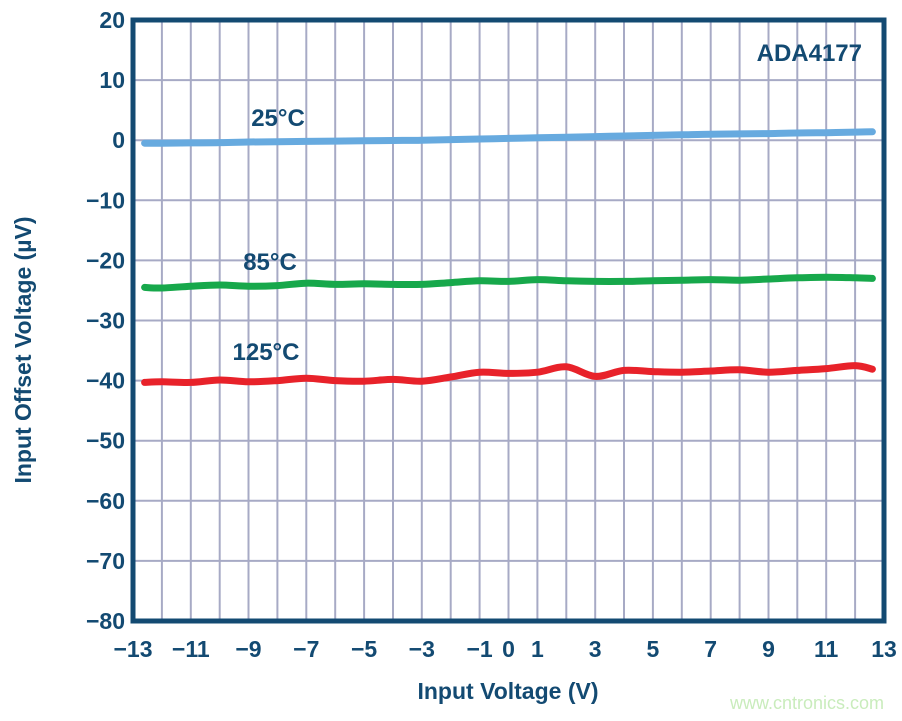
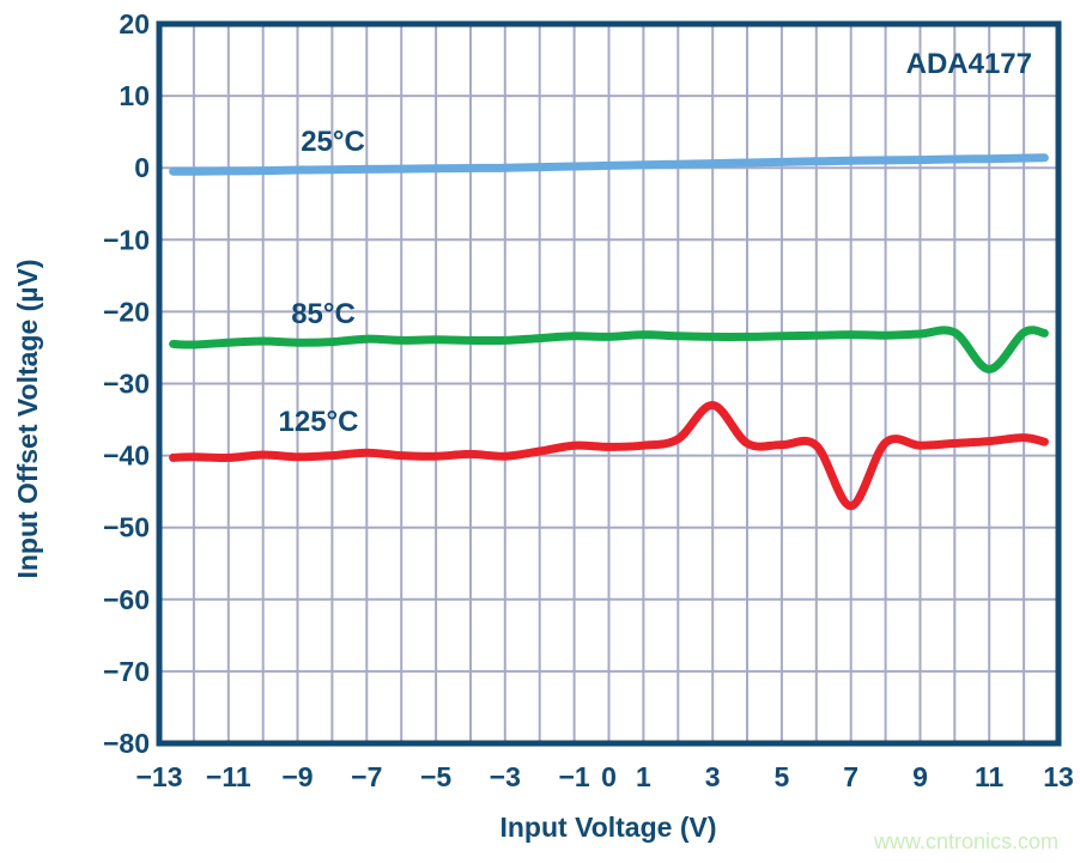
125°C/3: -39 -> -33
125°C/7: -38 -> -47
85°C/11: -23 -> -28
